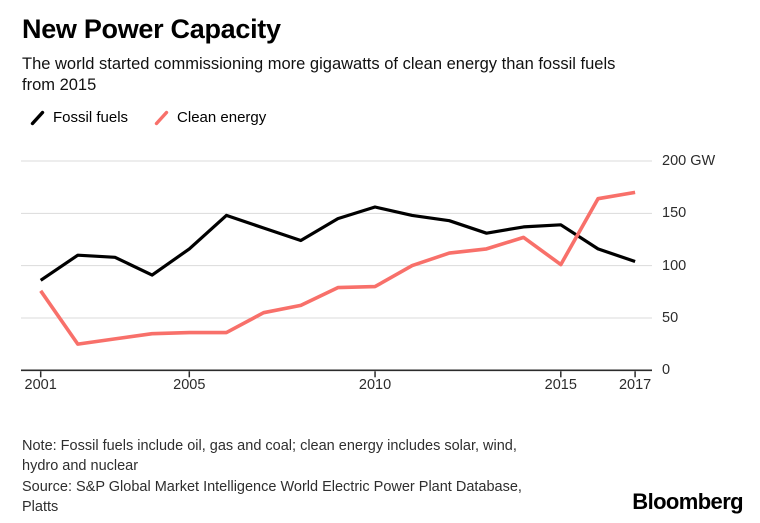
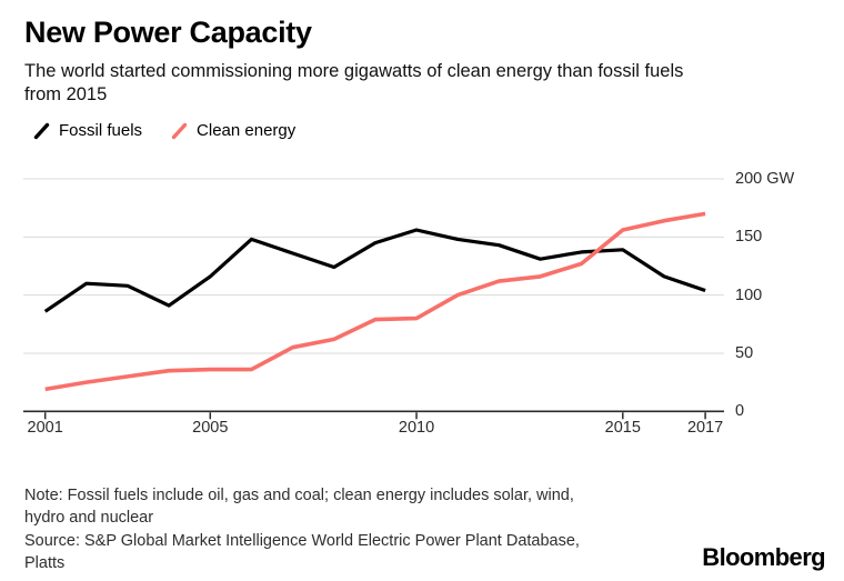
Clean energy/2001: 76 -> 19
Clean energy/2015: 101 -> 156
